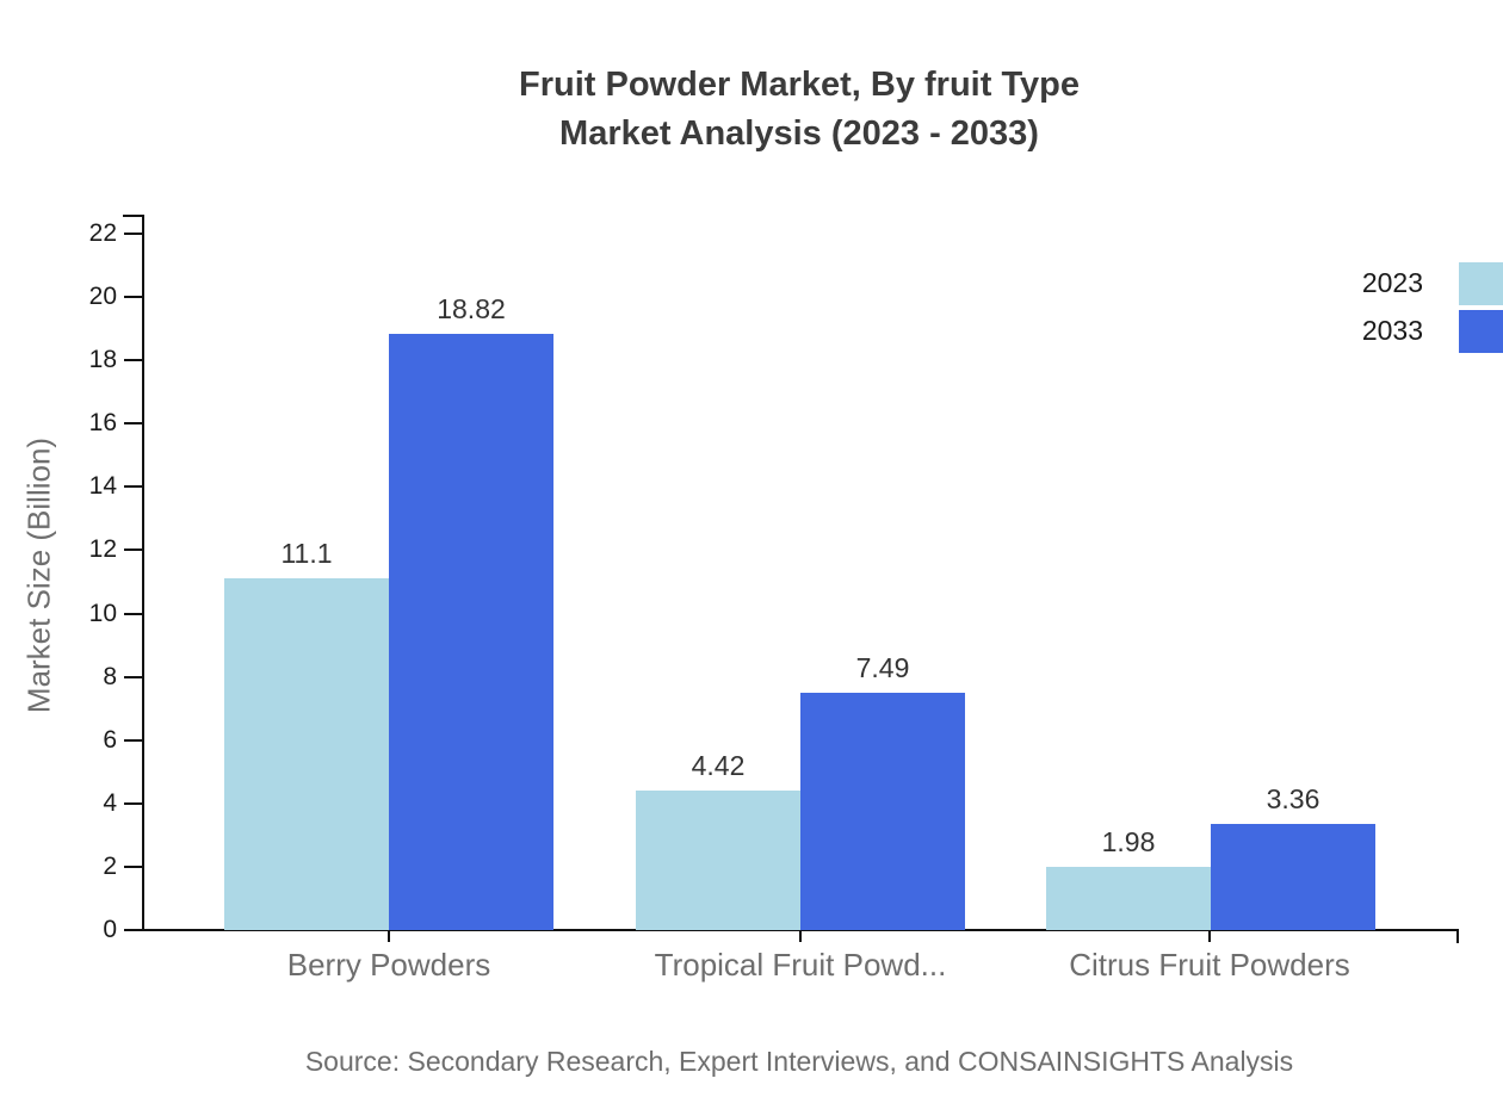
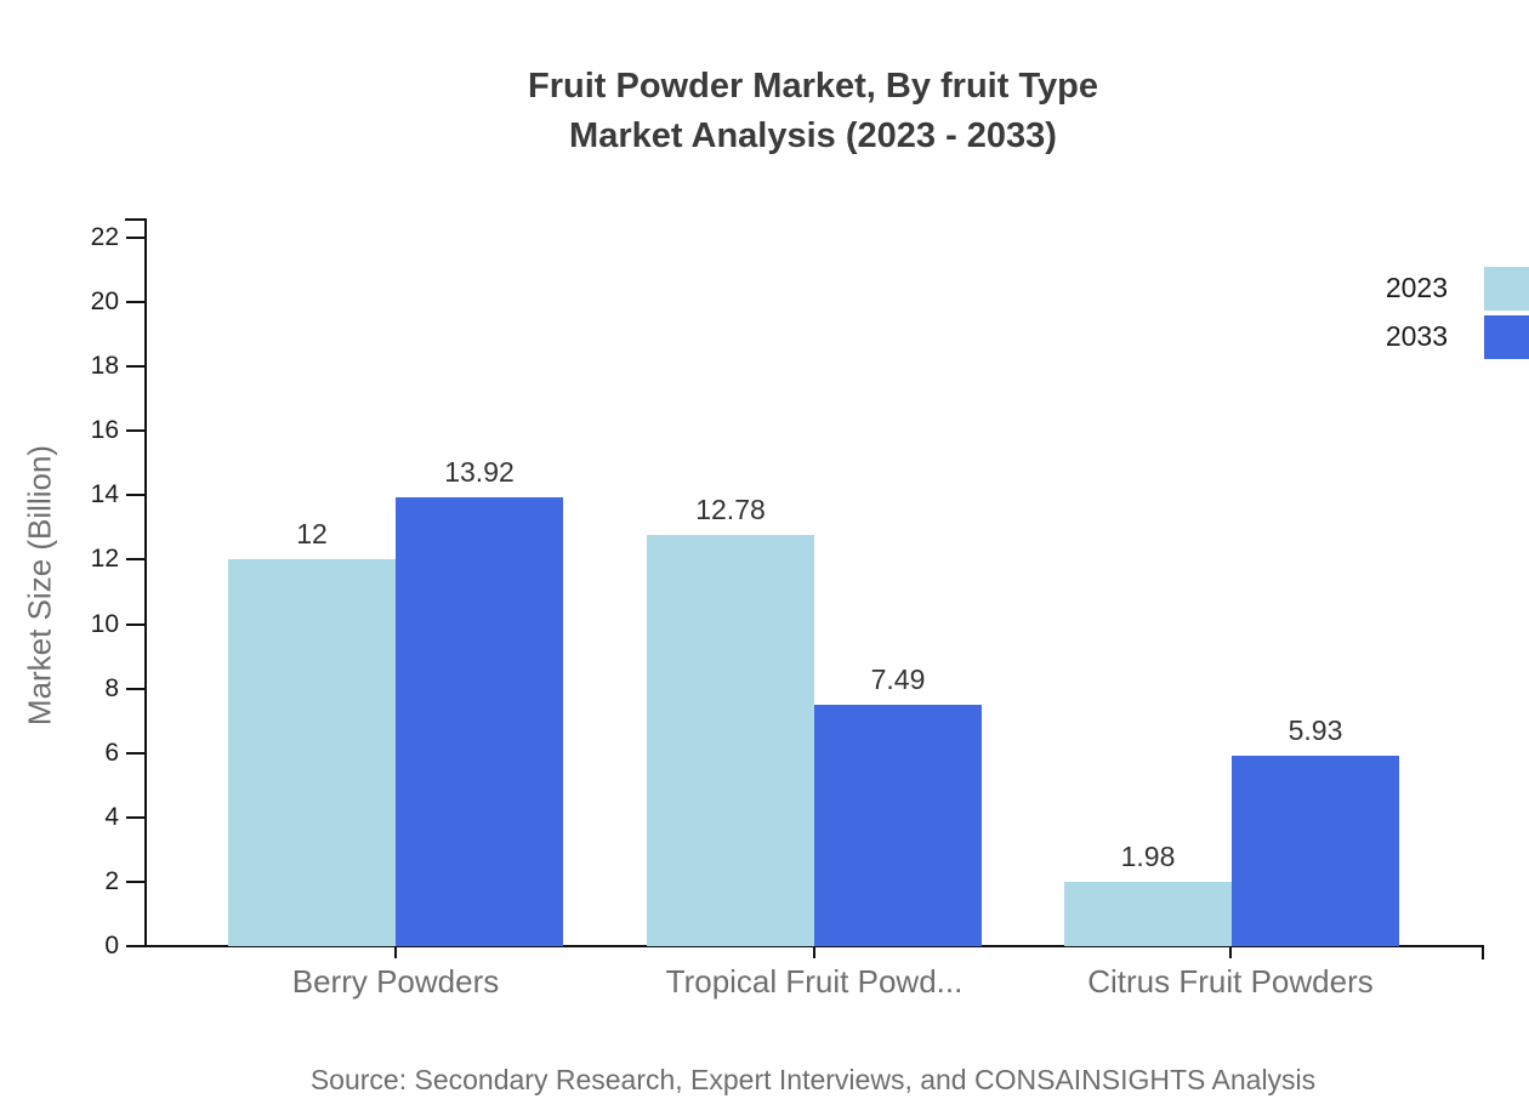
2023/Berry Powders: 11.1 -> 12
2033/Berry Powders: 18.82 -> 13.92
2023/Tropical Fruit Powd...: 4.42 -> 12.78
2033/Citrus Fruit Powders: 3.36 -> 5.93
